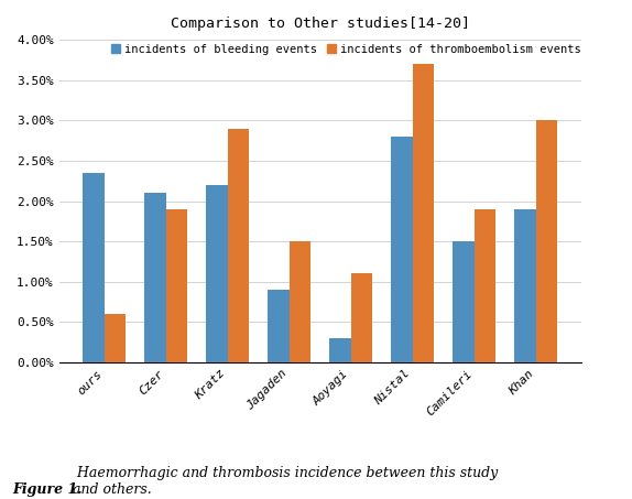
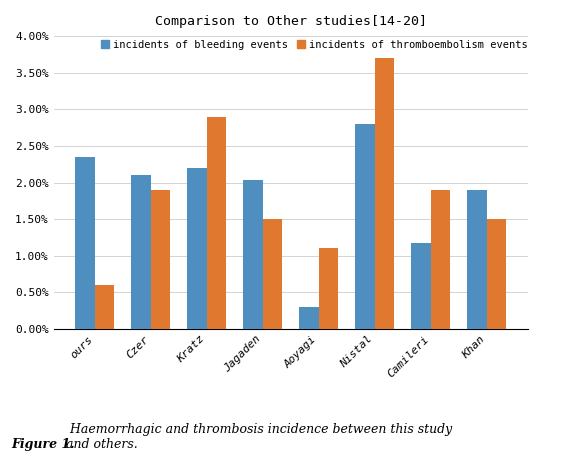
incidents of bleeding events/Jagaden: 0.90% -> 2.04%
incidents of bleeding events/Camileri: 1.50% -> 1.18%
incidents of thromboembolism events/Khan: 3.0% -> 1.5%
